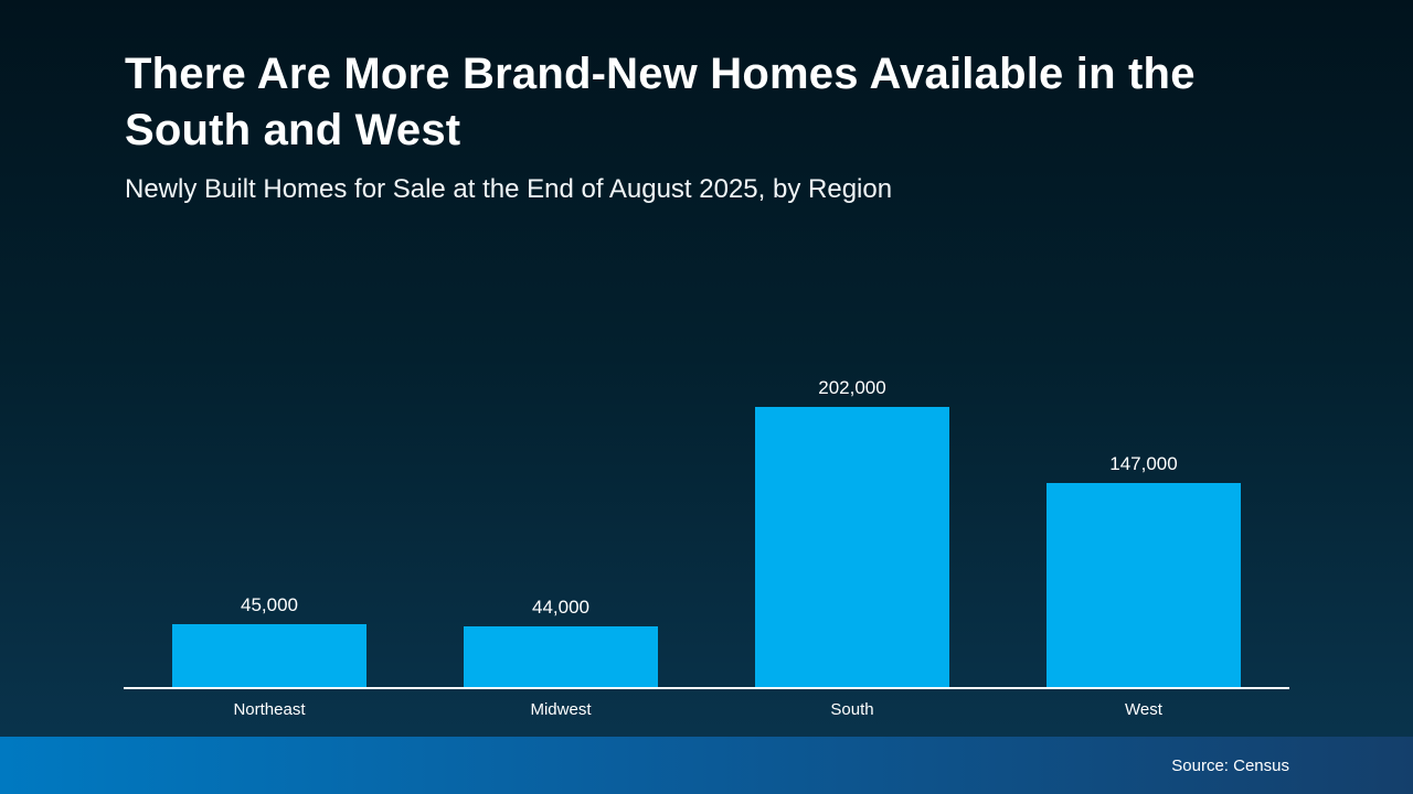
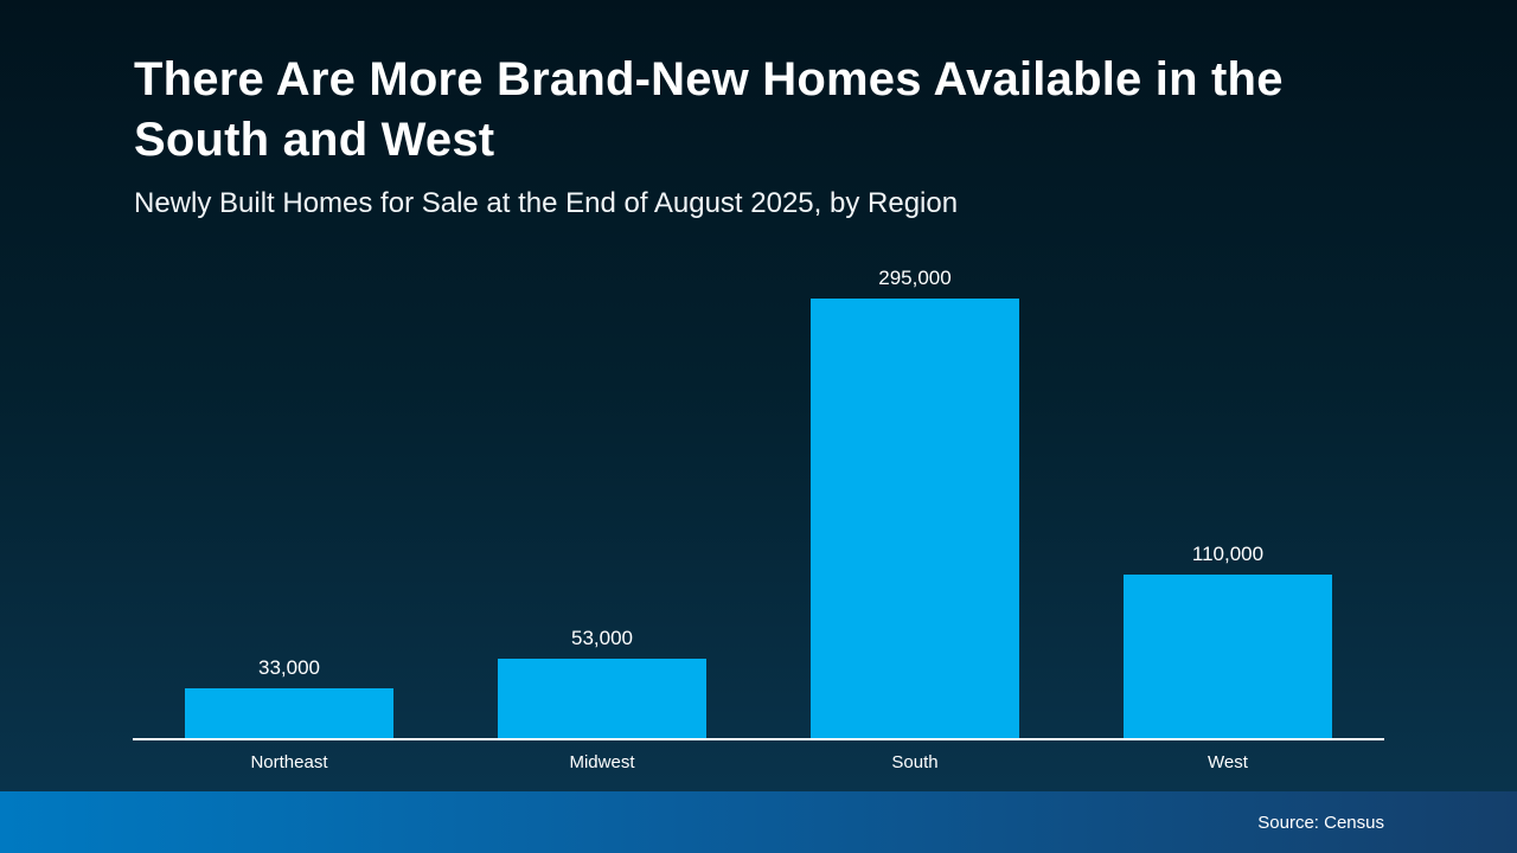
Northeast: 45,000 -> 33,000
Midwest: 44,000 -> 53,000
South: 202,000 -> 295,000
West: 147,000 -> 110,000
